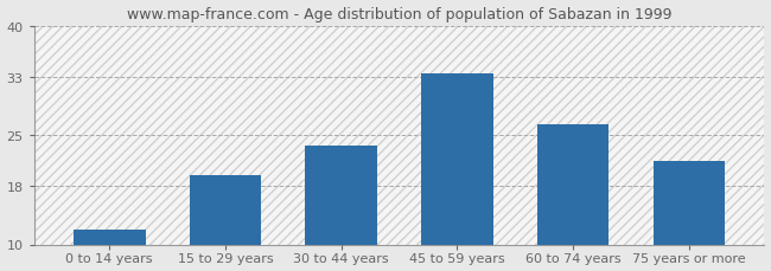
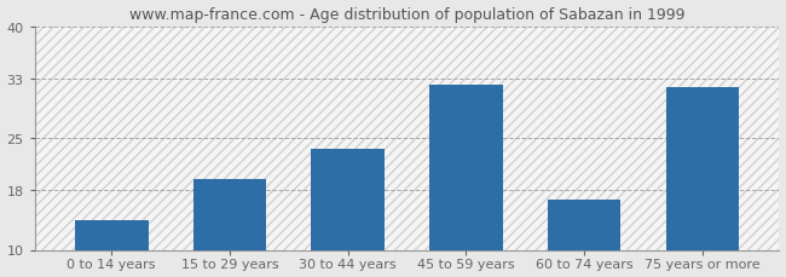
0 to 14 years: 12.0 -> 14.0
45 to 59 years: 33.5 -> 32.2
60 to 74 years: 26.5 -> 16.8
75 years or more: 21.5 -> 31.8
